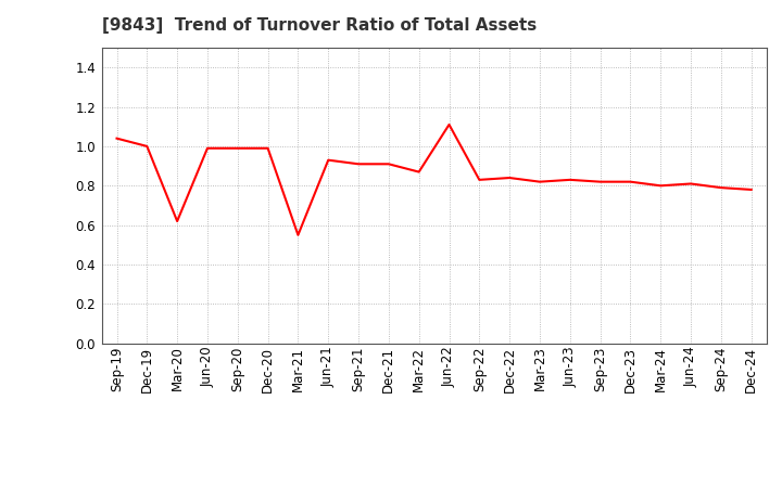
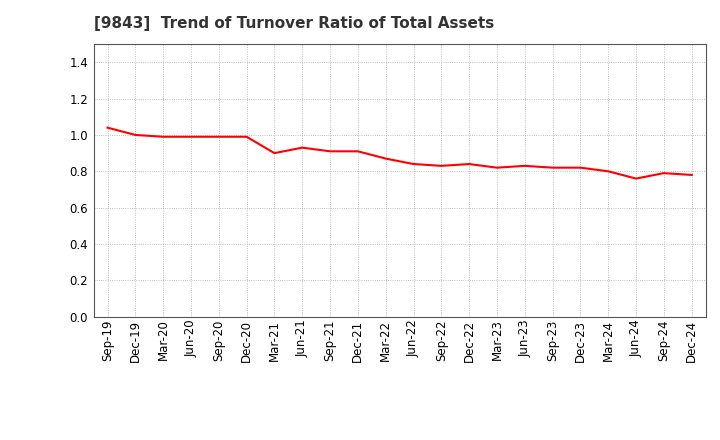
Mar-20: 0.62 -> 0.99
Mar-21: 0.55 -> 0.90
Jun-22: 1.11 -> 0.84
Jun-24: 0.81 -> 0.76
